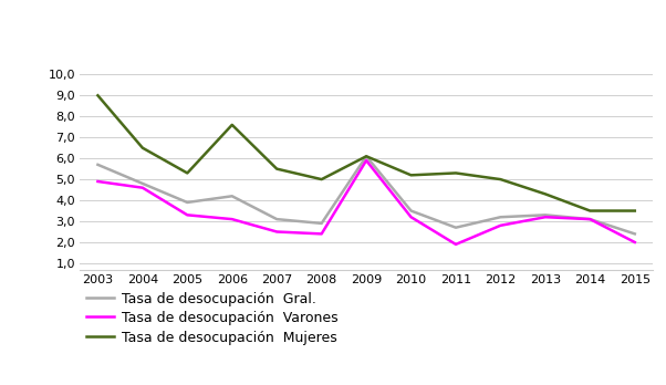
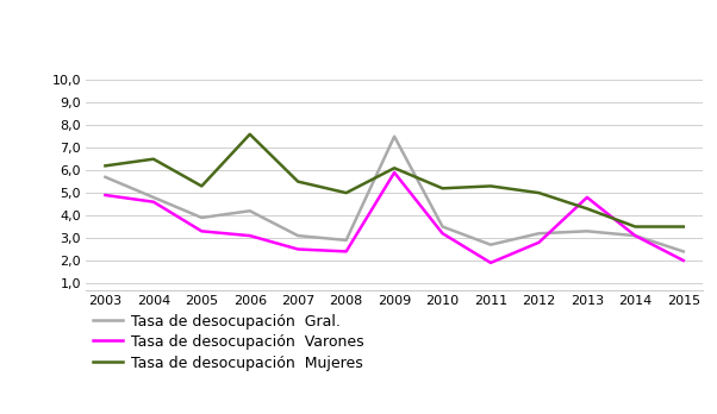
Tasa de desocupación Mujeres/2003: 9,0 -> 6,2
Tasa de desocupación Gral./2009: 6,1 -> 7,5
Tasa de desocupación Varones/2013: 3,2 -> 4,8
